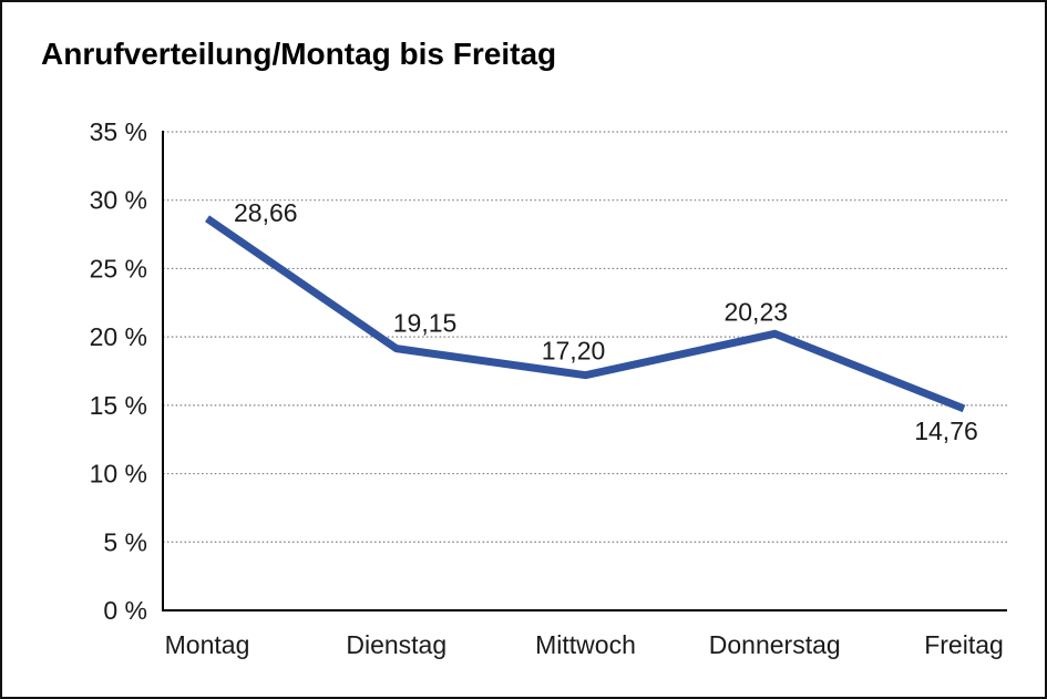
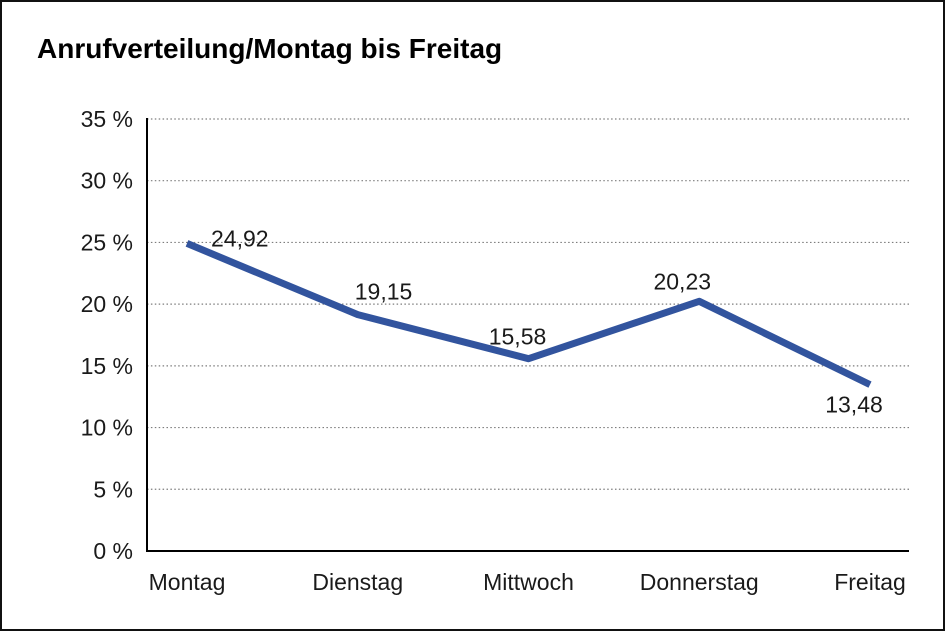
Montag: 28,66 -> 24,92
Mittwoch: 17,20 -> 15,58
Freitag: 14,76 -> 13,48
